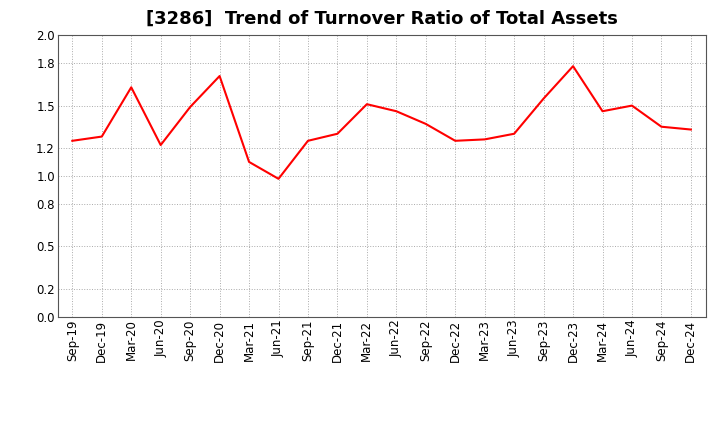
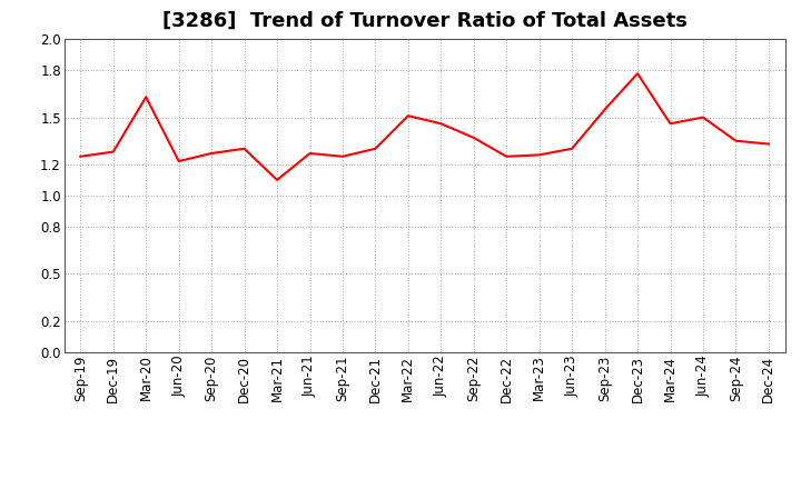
Sep-20: 1.49 -> 1.27
Dec-20: 1.71 -> 1.30
Jun-21: 0.98 -> 1.27
